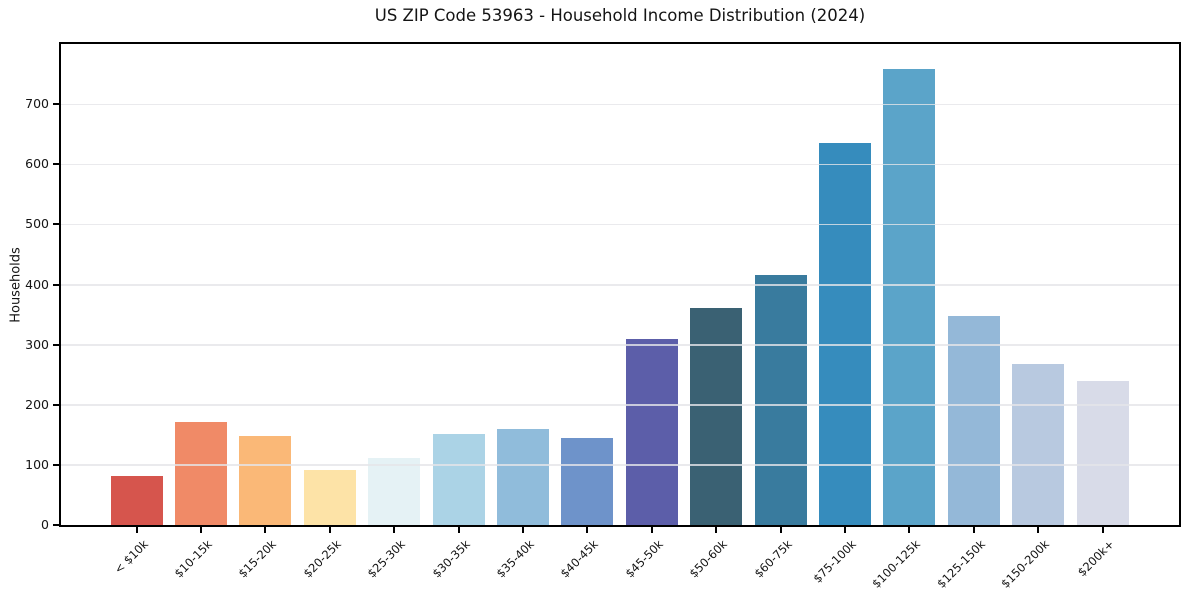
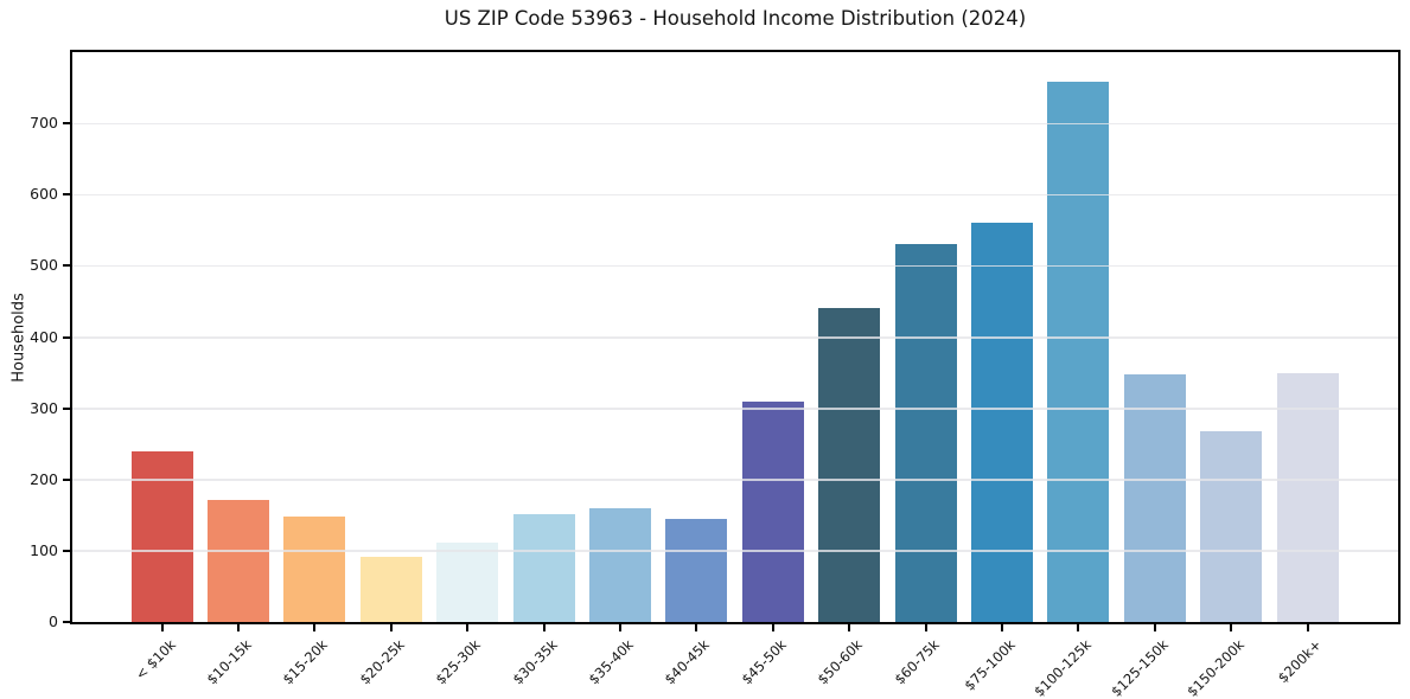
< $10k: 80 -> 240
$50-60k: 360 -> 440
$60-75k: 420 -> 530
$75-100k: 640 -> 560
$200k+: 240 -> 350
